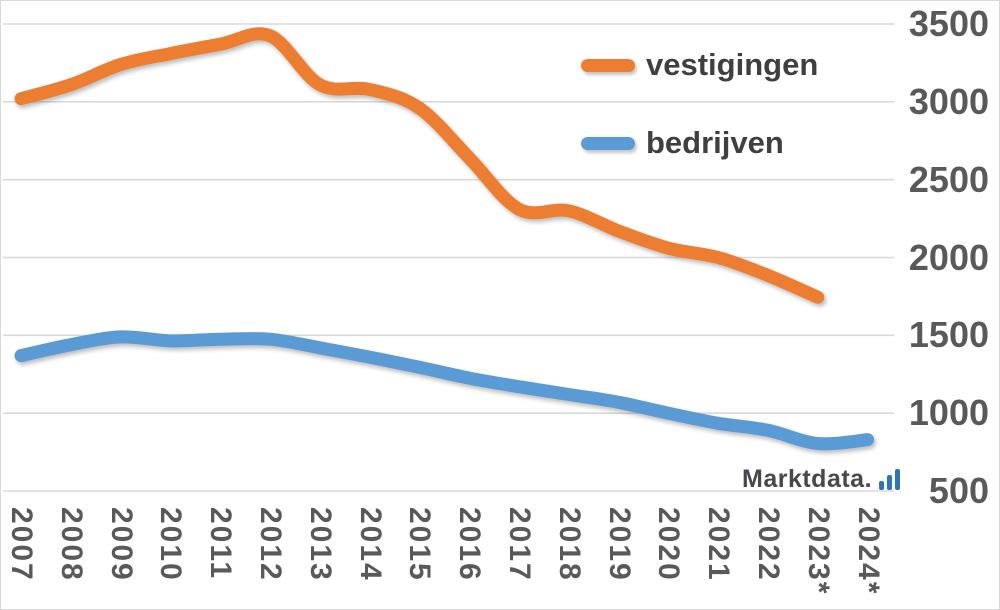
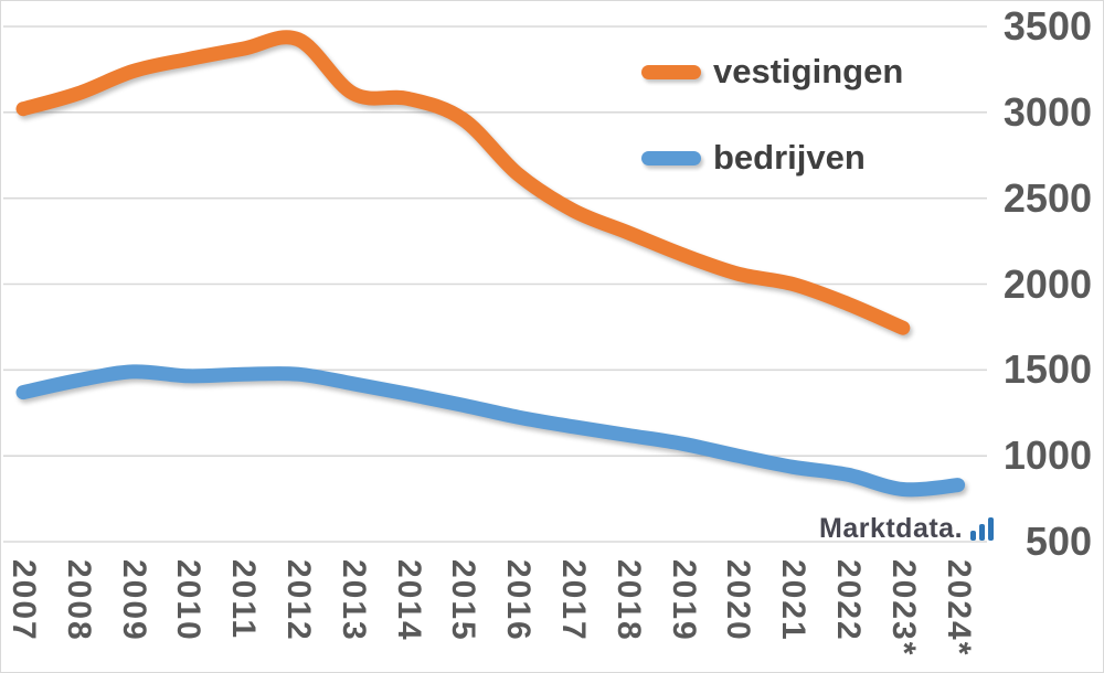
vestigingen/2017: 2310 -> 2430
